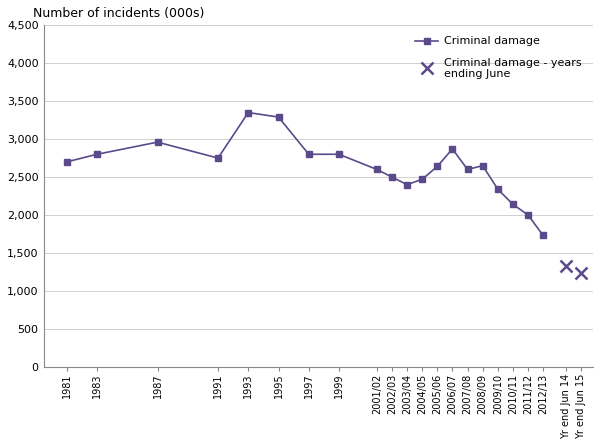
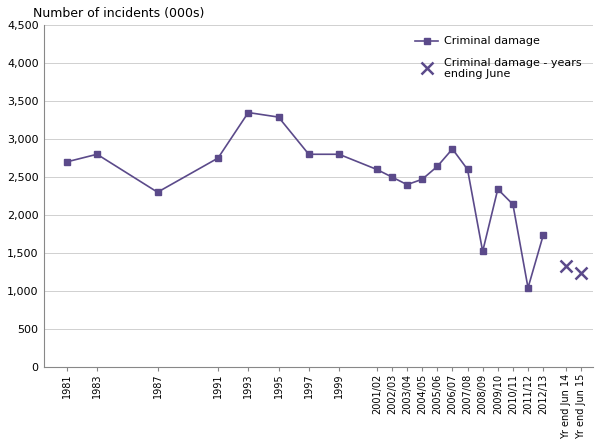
1987: 2,960 -> 2,300
2008/09: 2,650 -> 1,520
2011/12: 2,000 -> 1,040
